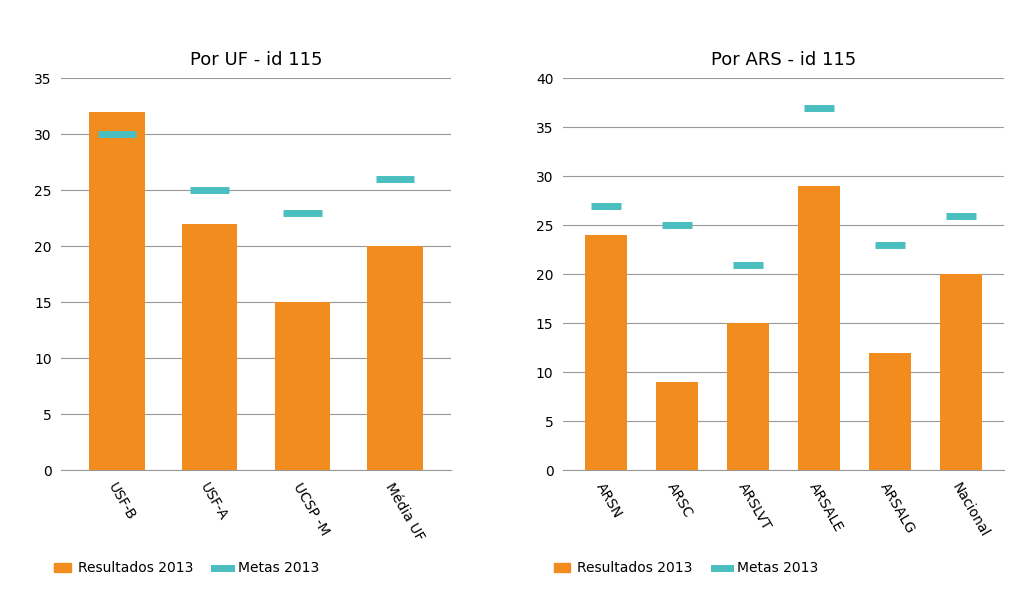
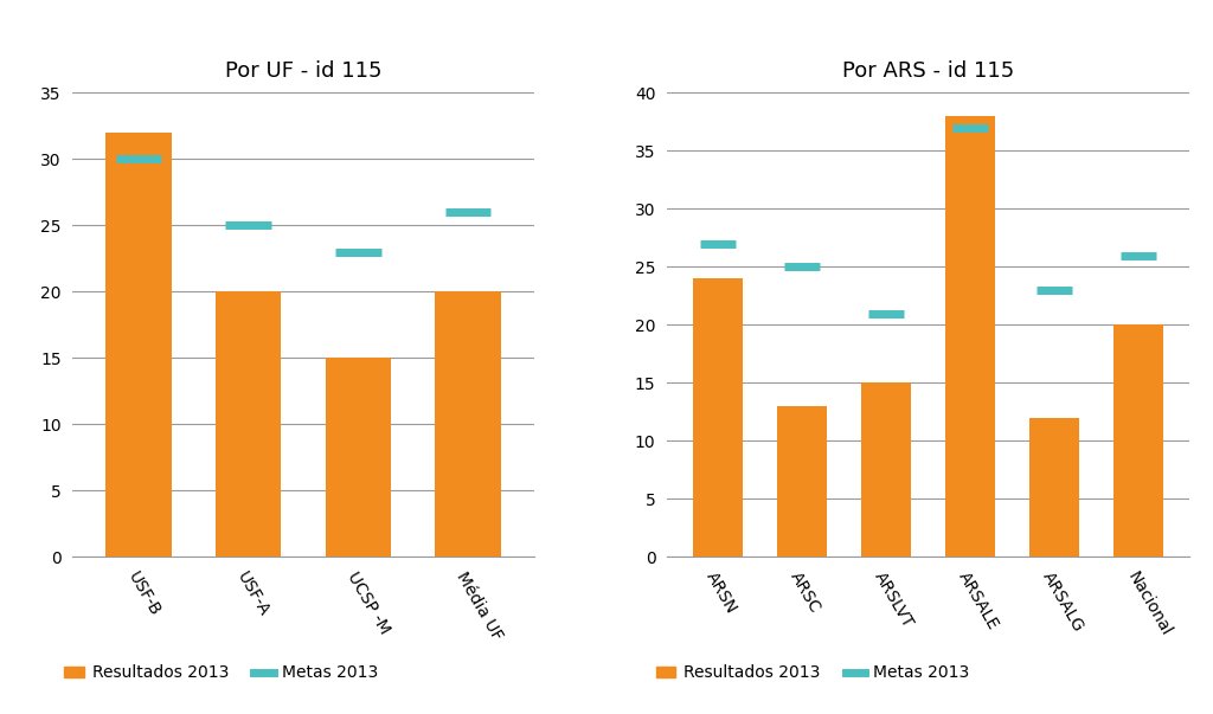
Por UF - id 115/USF-A: 22 -> 20
Por ARS - id 115/ARSC: 9 -> 13
Por ARS - id 115/ARSALE: 29 -> 38
